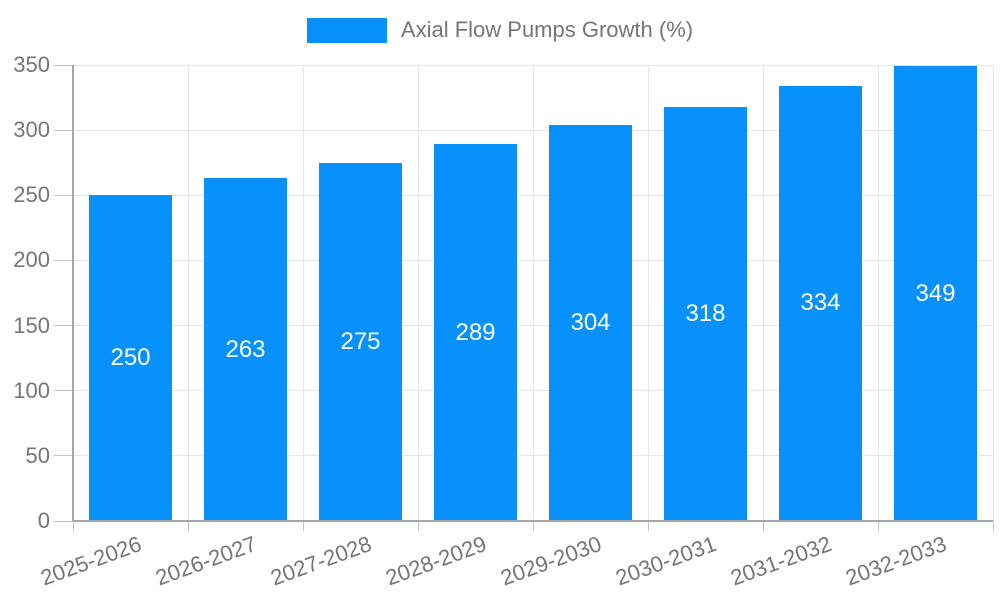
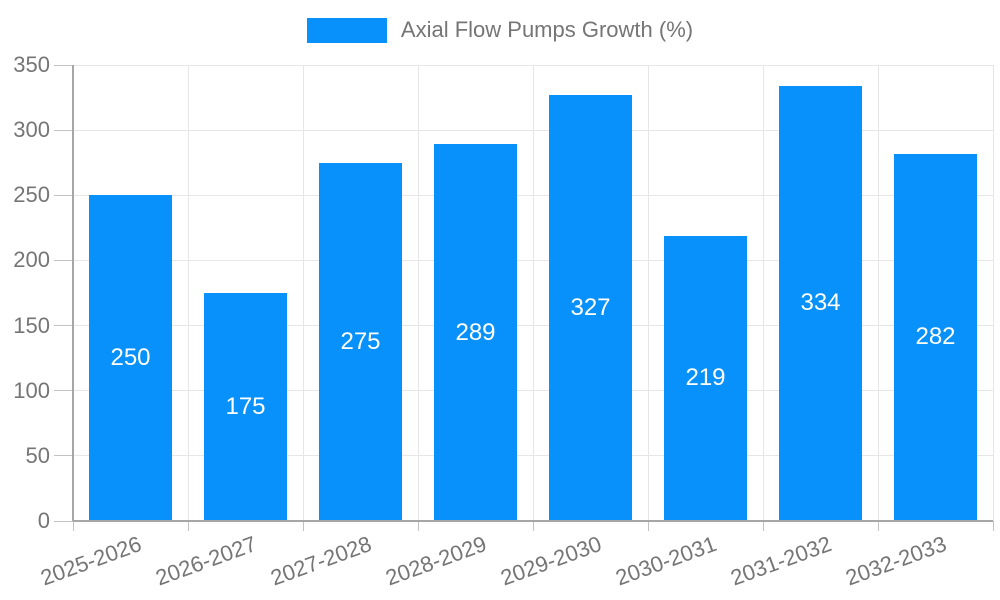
2026-2027: 263 -> 175
2029-2030: 304 -> 327
2030-2031: 318 -> 219
2032-2033: 349 -> 282
